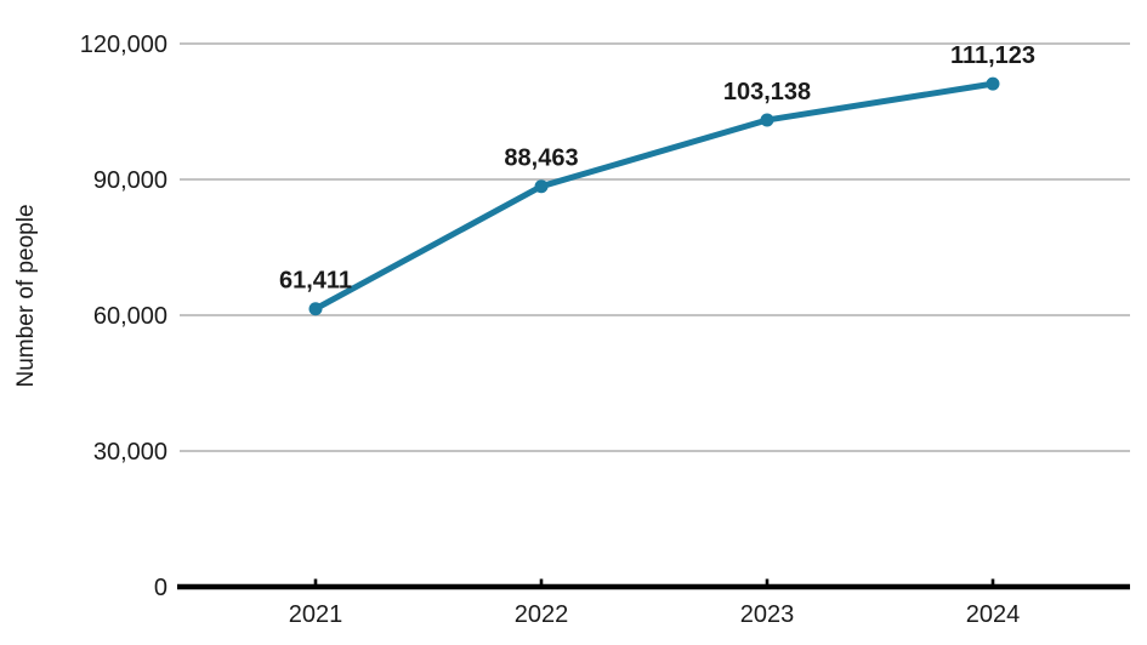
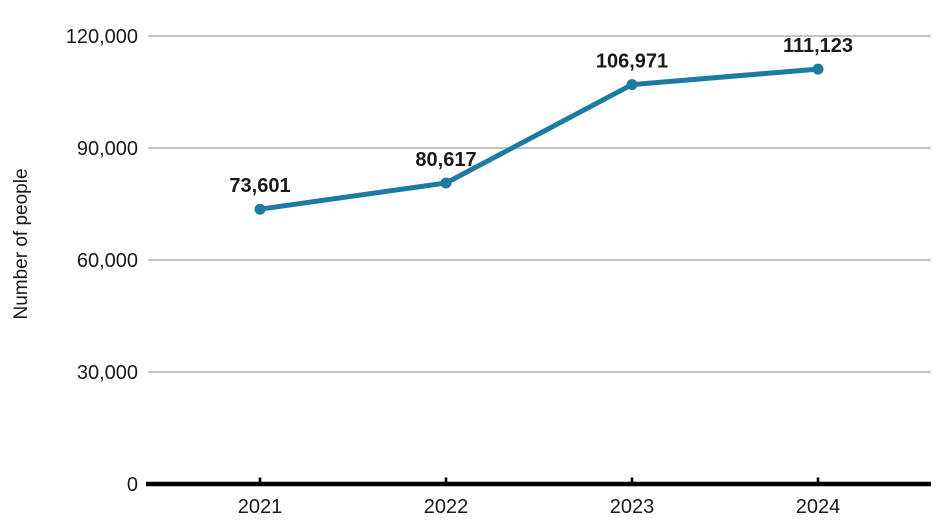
2021: 61,411 -> 73,601
2022: 88,463 -> 80,617
2023: 103,138 -> 106,971
